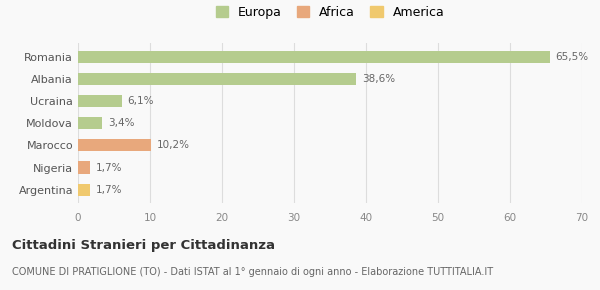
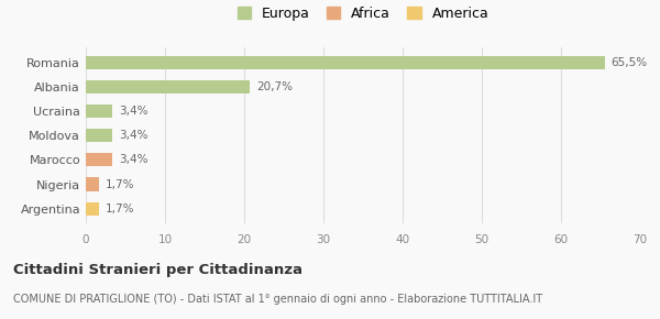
Albania: 38,6% -> 20,7%
Ucraina: 6,1% -> 3,4%
Marocco: 10,2% -> 3,4%
